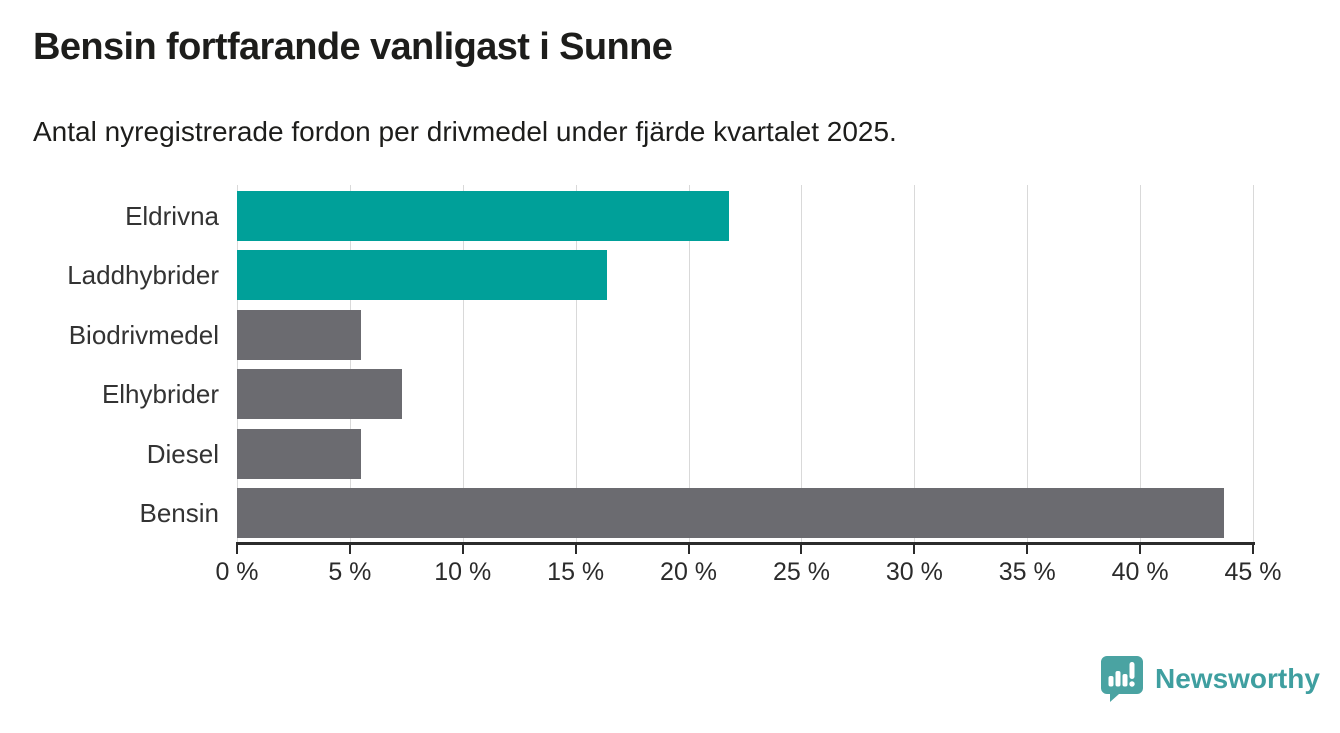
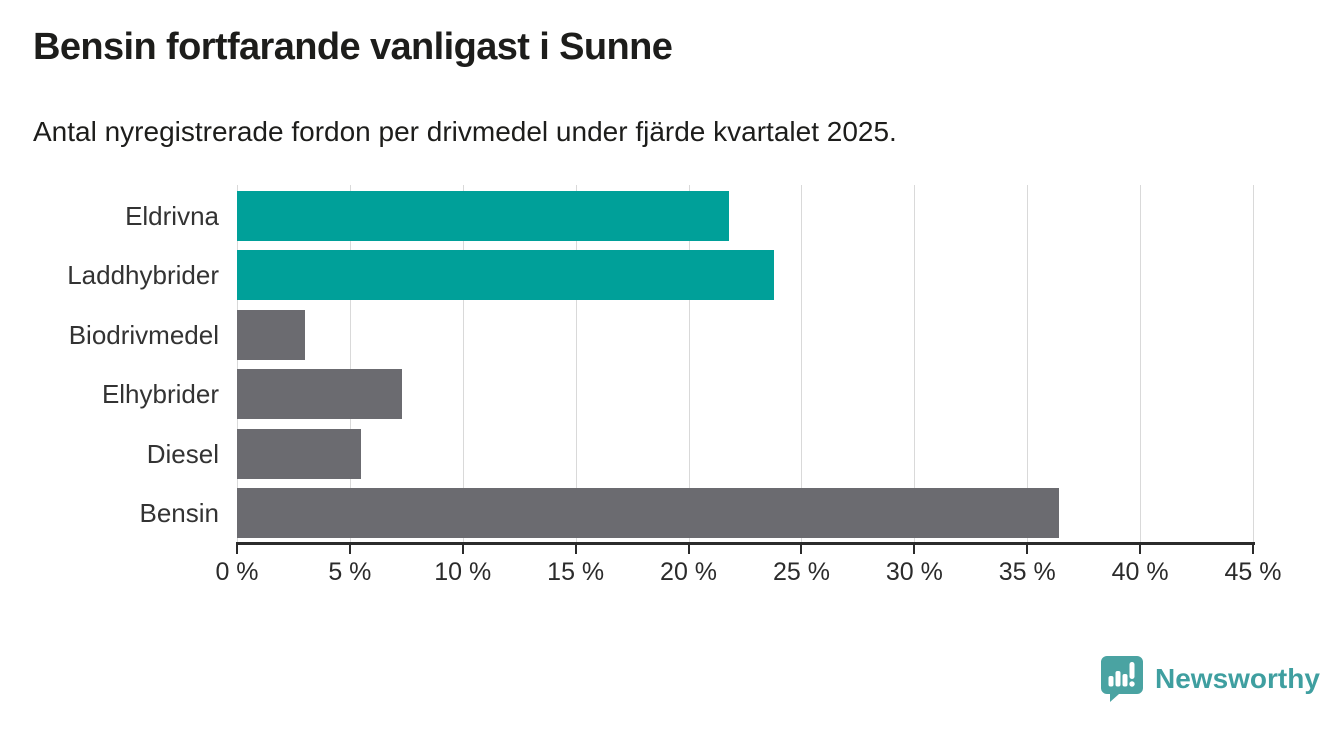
Laddhybrider: 16.4% -> 23.8%
Biodrivmedel: 5.5% -> 3.0%
Bensin: 43.7% -> 36.4%
